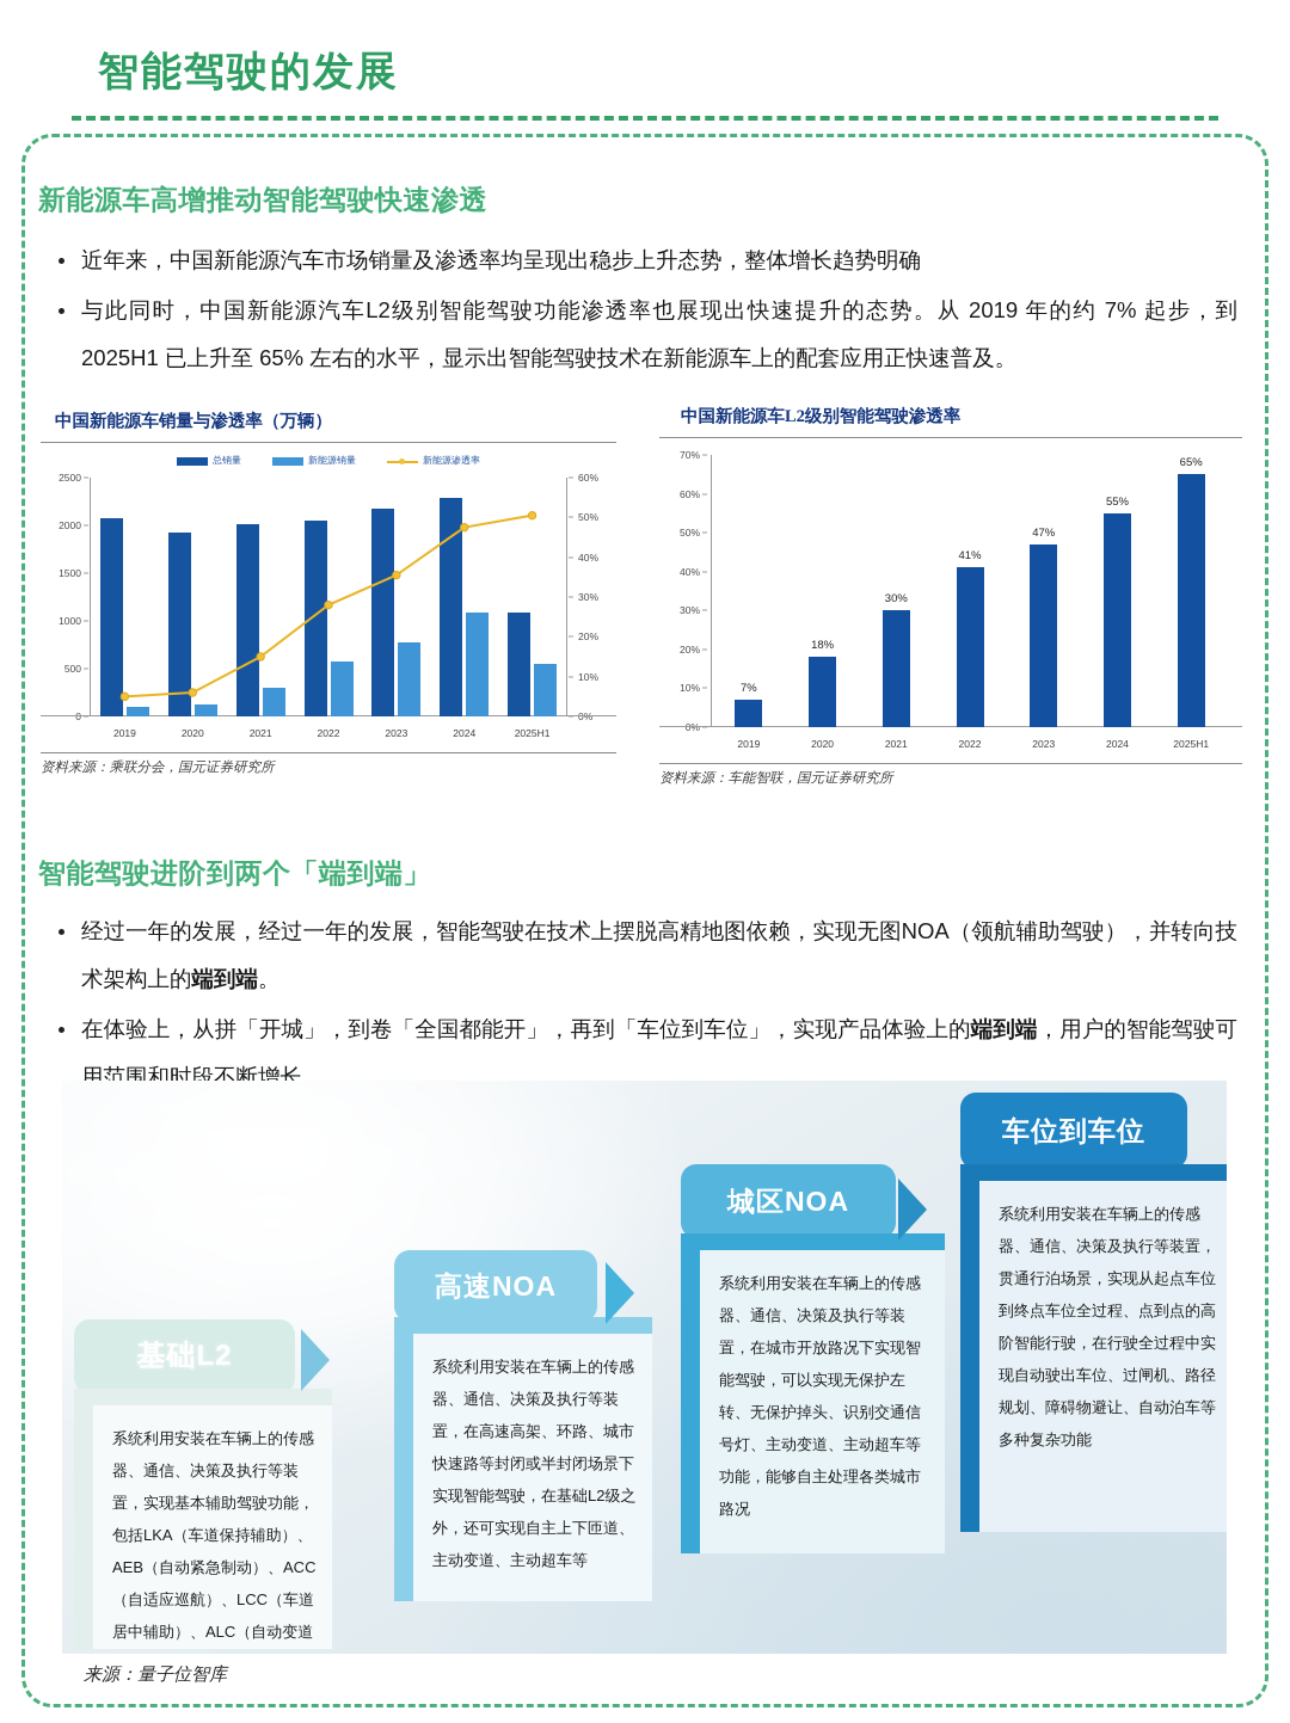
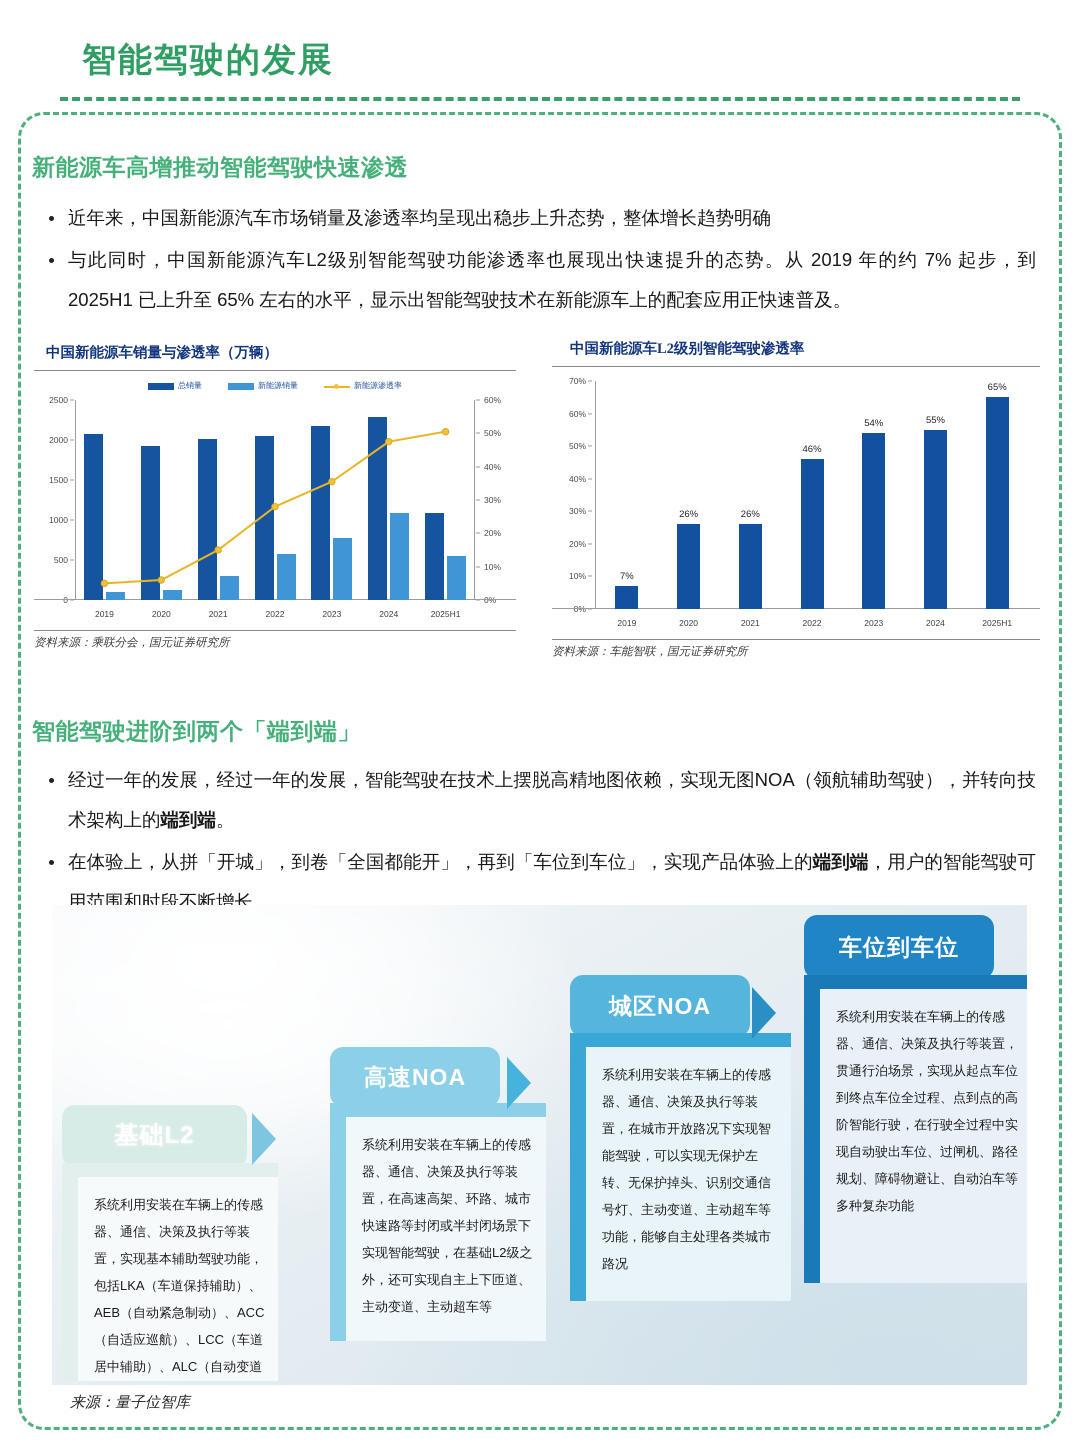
中国新能源车L2级别智能驾驶渗透率/2020: 18% -> 26%
中国新能源车L2级别智能驾驶渗透率/2021: 30% -> 26%
中国新能源车L2级别智能驾驶渗透率/2022: 41% -> 46%
中国新能源车L2级别智能驾驶渗透率/2023: 47% -> 54%
